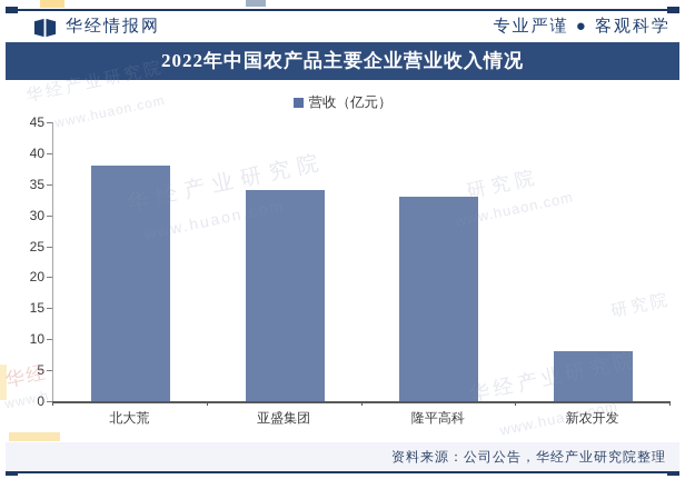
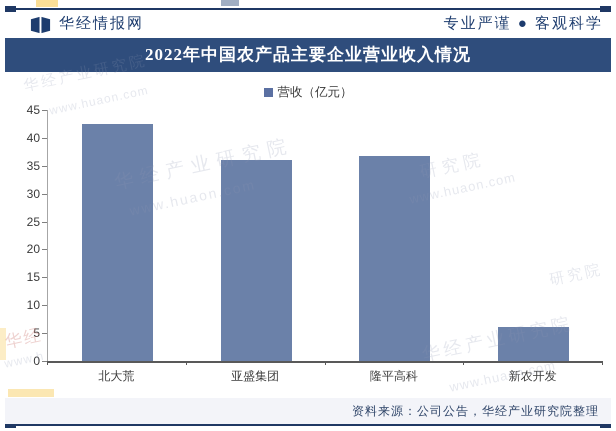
北大荒: 38 -> 42
亚盛集团: 34 -> 36
隆平高科: 33 -> 37
新农开发: 8 -> 6
